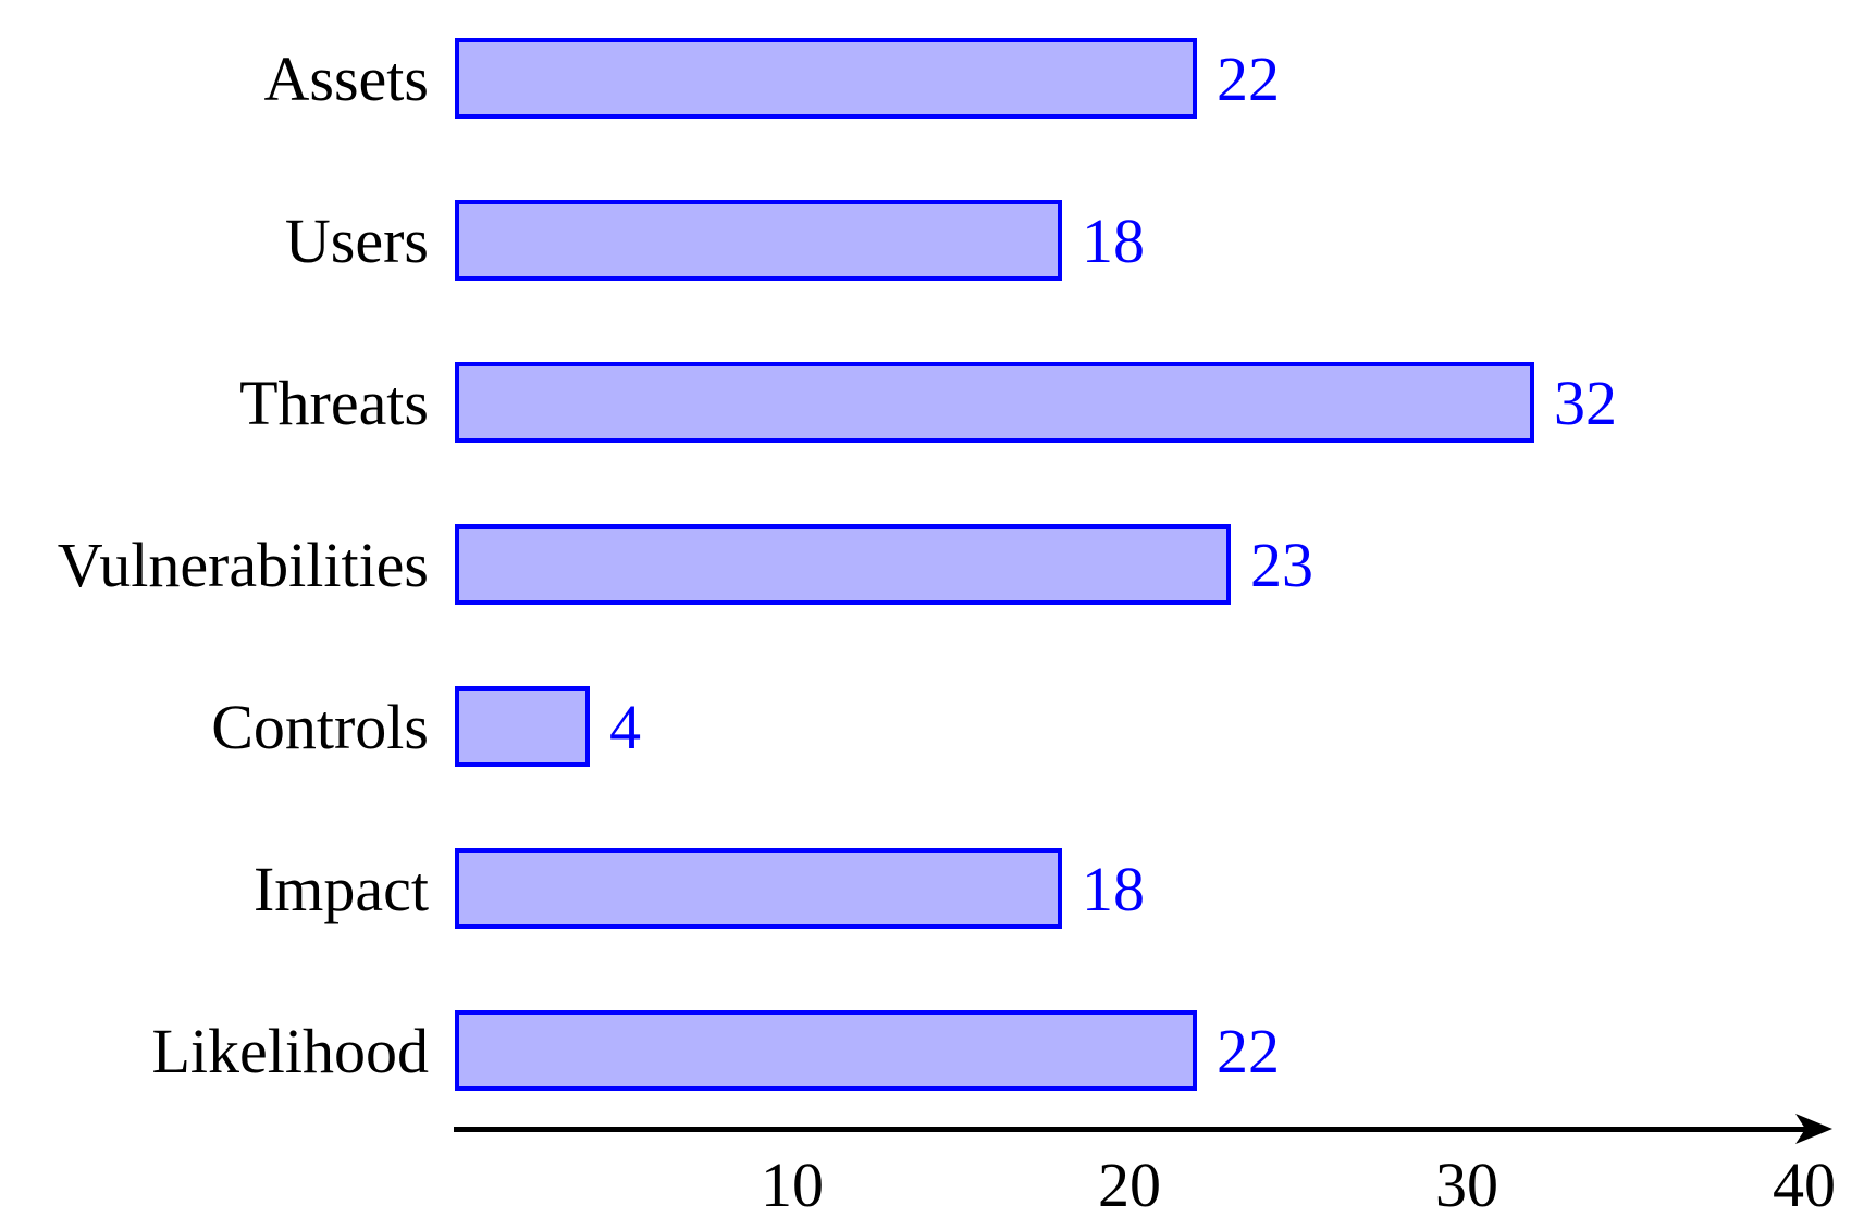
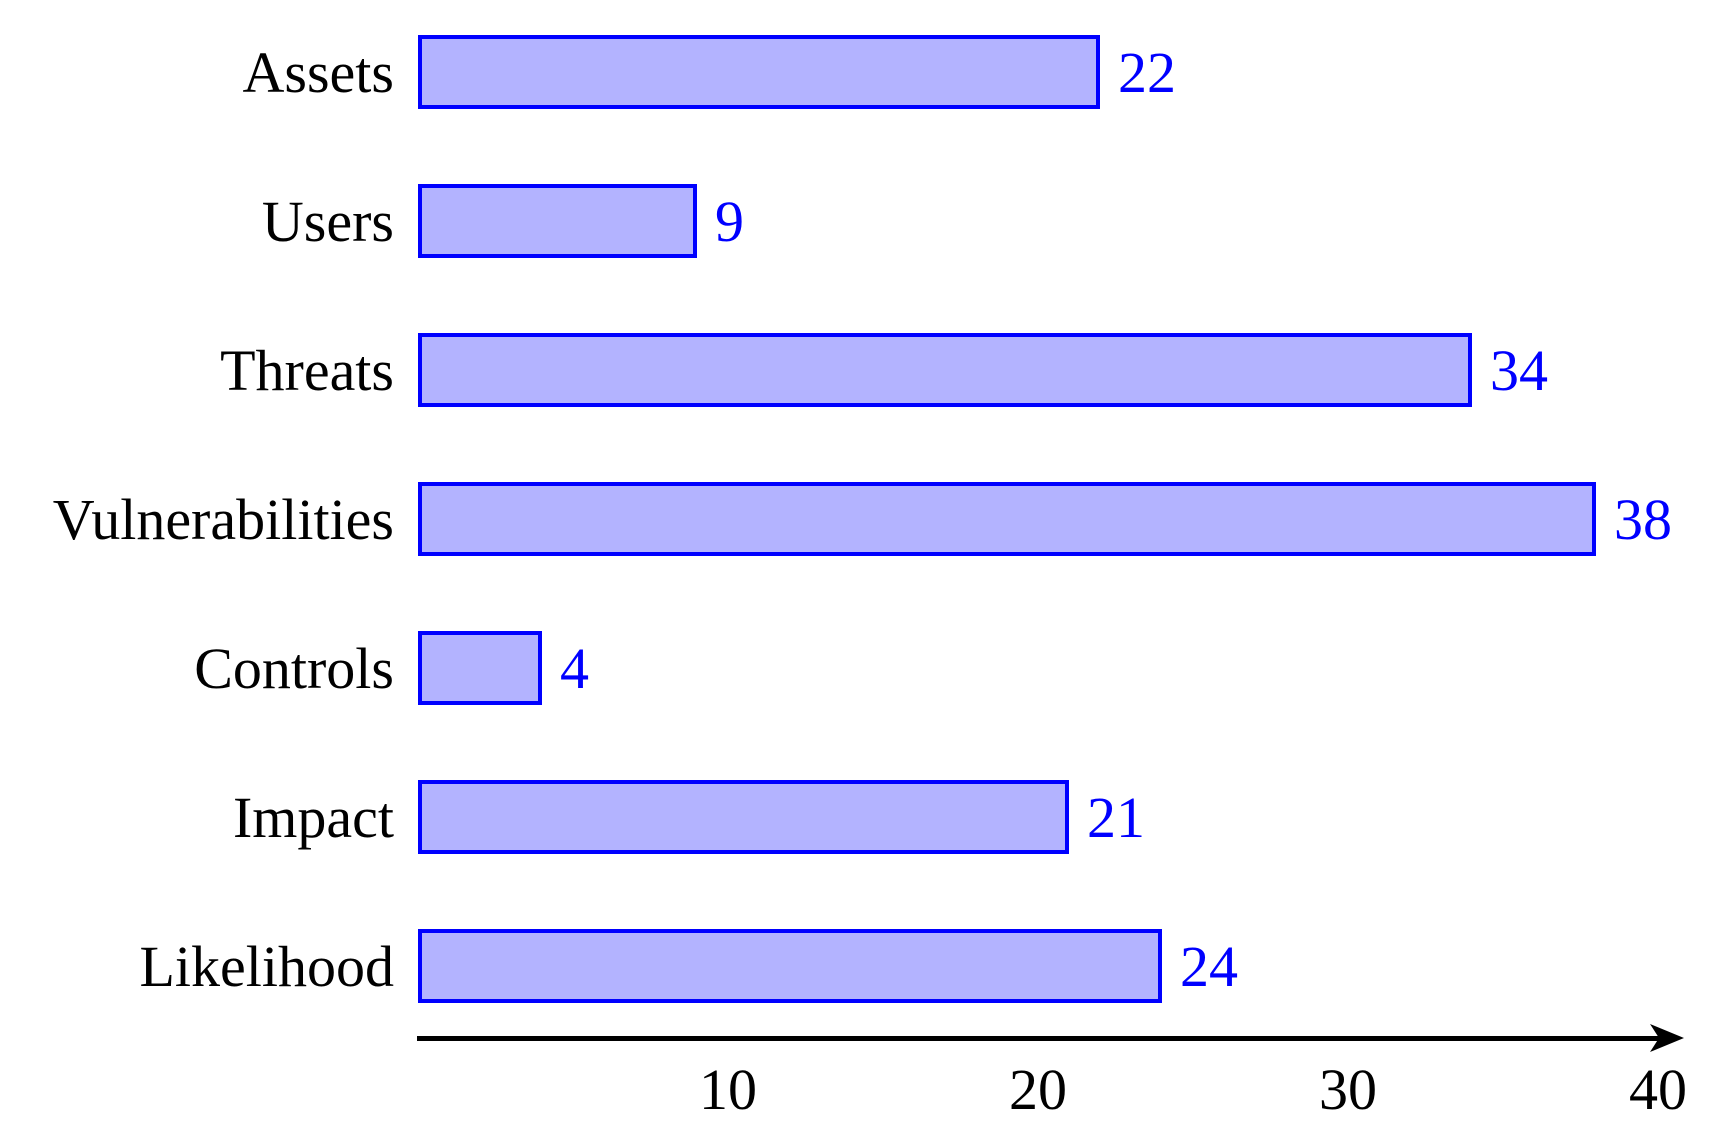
Users: 18 -> 9
Threats: 32 -> 34
Vulnerabilities: 23 -> 38
Impact: 18 -> 21
Likelihood: 22 -> 24
